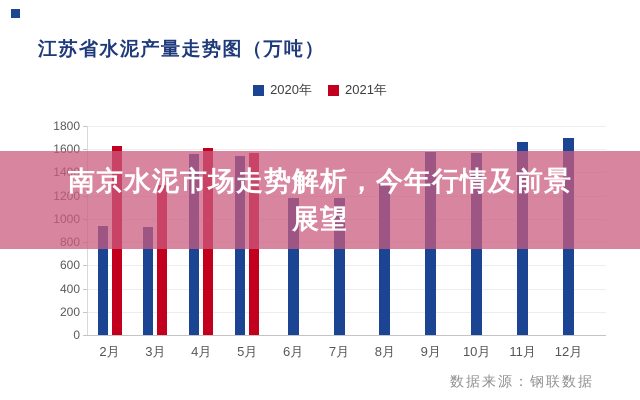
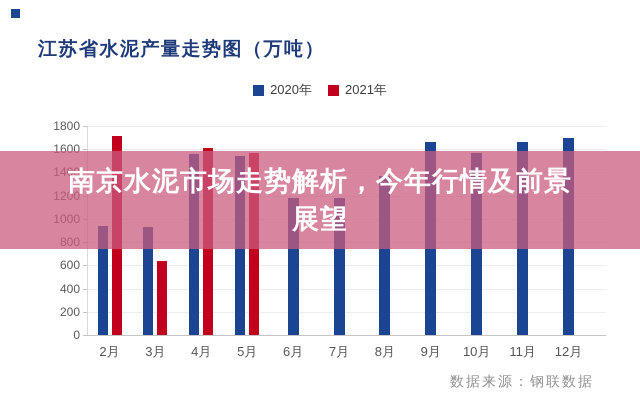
2021年/2月: 1630 -> 1710
2021年/3月: 1290 -> 640
2020年/8月: 1300 -> 1370
2020年/9月: 1580 -> 1660
